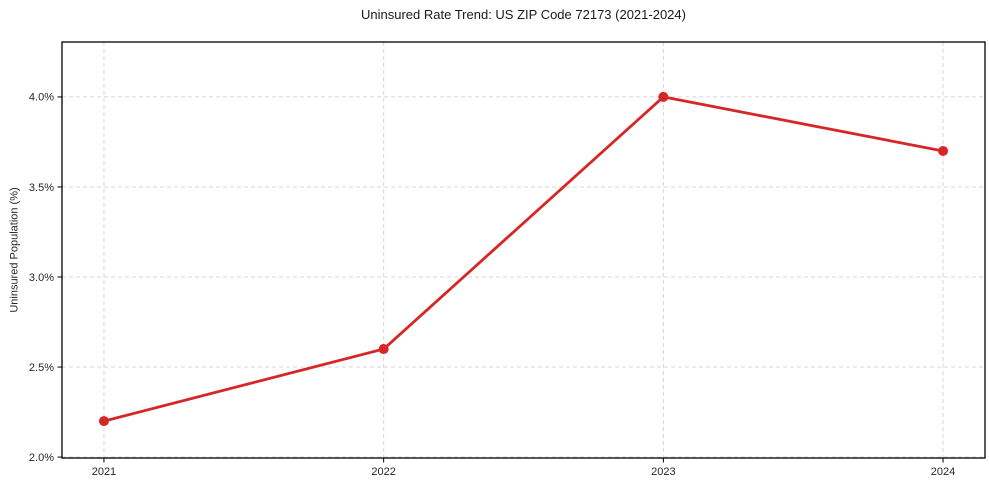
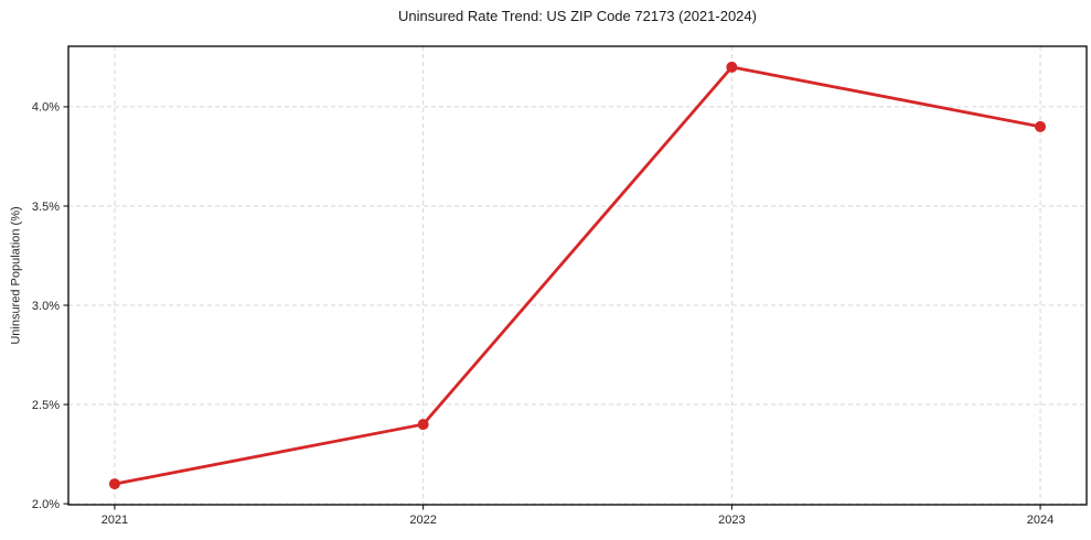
2021: 2.2% -> 2.1%
2022: 2.6% -> 2.4%
2023: 4.0% -> 4.2%
2024: 3.7% -> 3.9%
